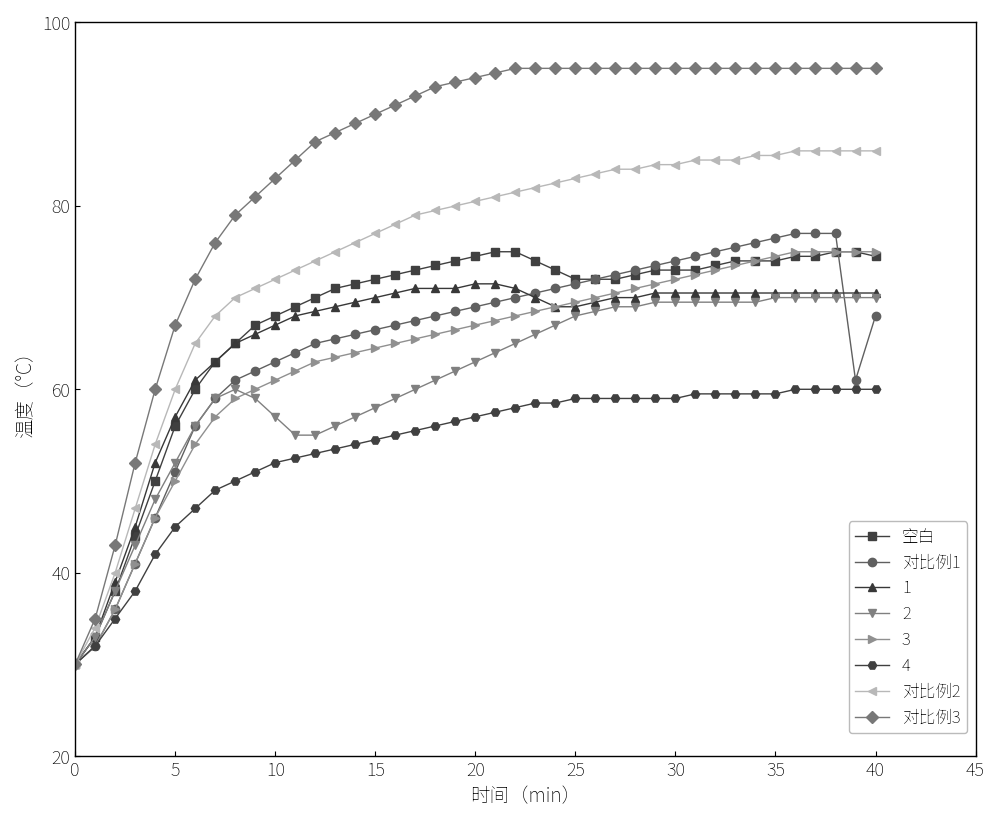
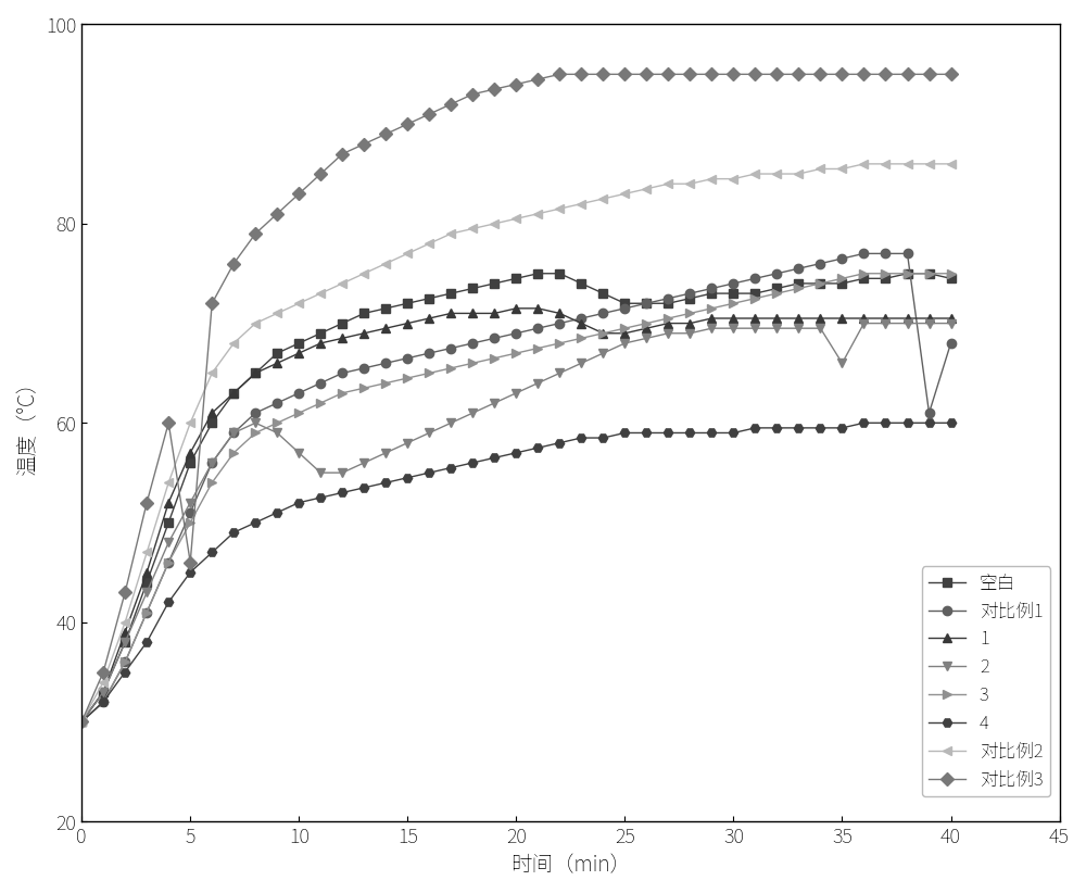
对比例3/5: 67.0 -> 46.0
2/35: 70.0 -> 66.0
